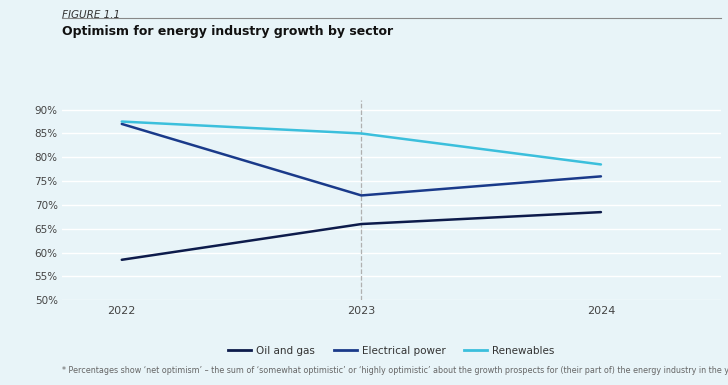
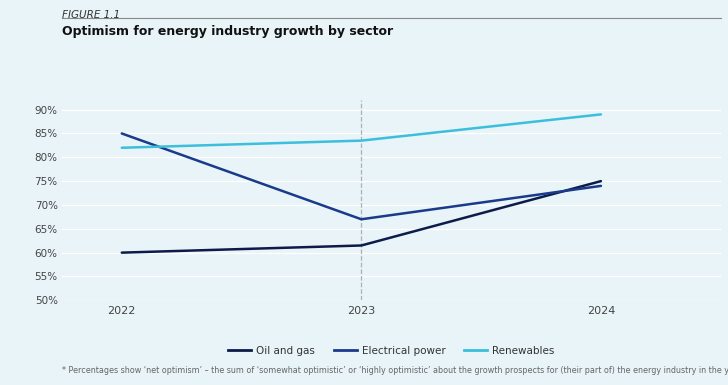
Oil and gas/2022: 58.5% -> 60.0%
Electrical power/2022: 87% -> 85%
Renewables/2022: 87.5% -> 82.0%
Oil and gas/2023: 66.0% -> 61.5%
Electrical power/2023: 72% -> 67%
Renewables/2023: 85.0% -> 83.5%
Oil and gas/2024: 68.5% -> 75.0%
Electrical power/2024: 76% -> 74%
Renewables/2024: 78.5% -> 89.0%
